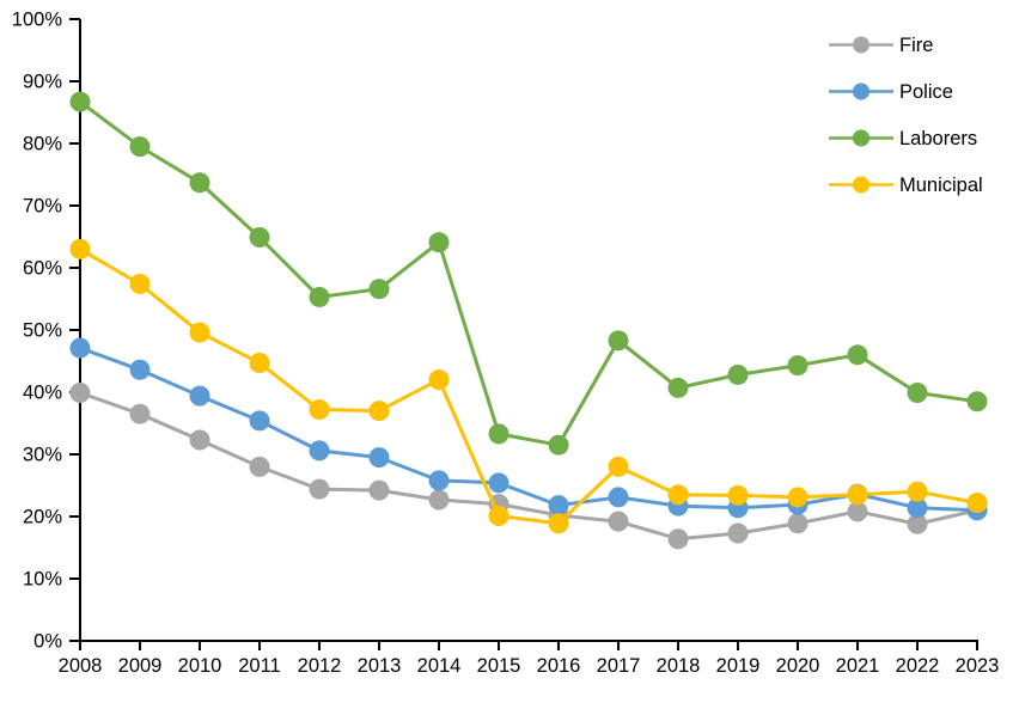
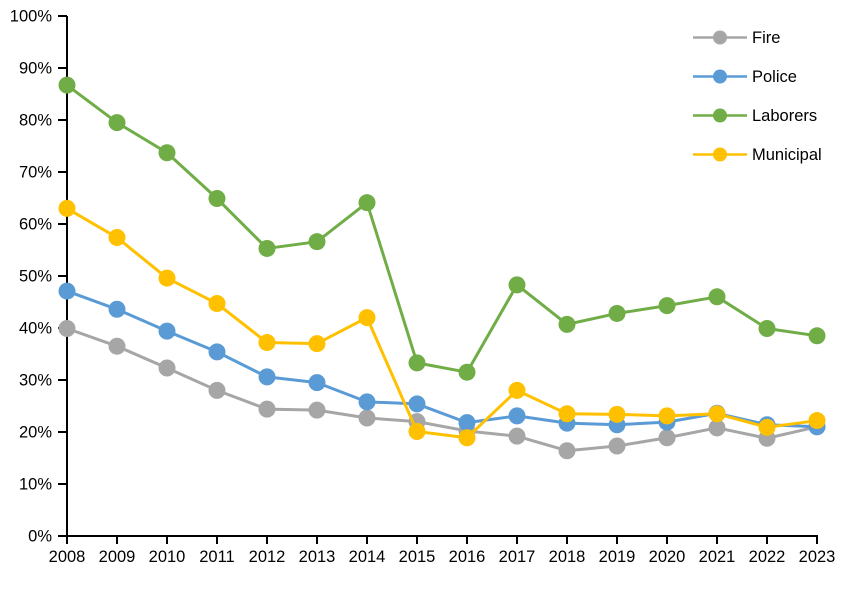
Municipal/2022: 24% -> 21%
